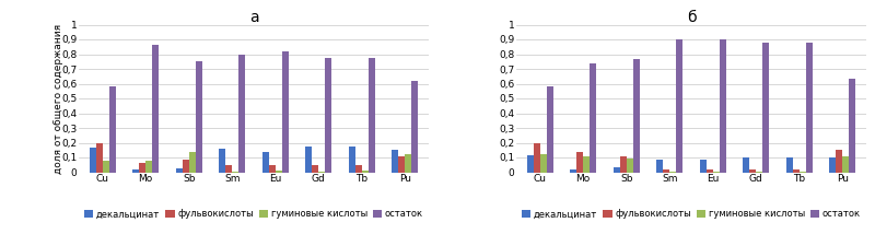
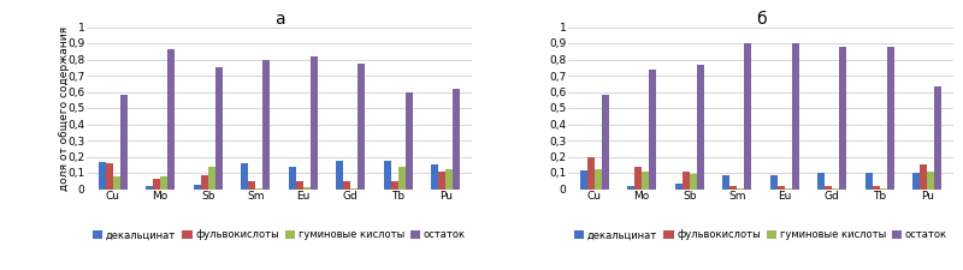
а/фульвокислоты/Cu: 0,20 -> 0,16
а/гуминовые кислоты/Tb: 0,01 -> 0,14
а/остаток/Tb: 0,78 -> 0,60
